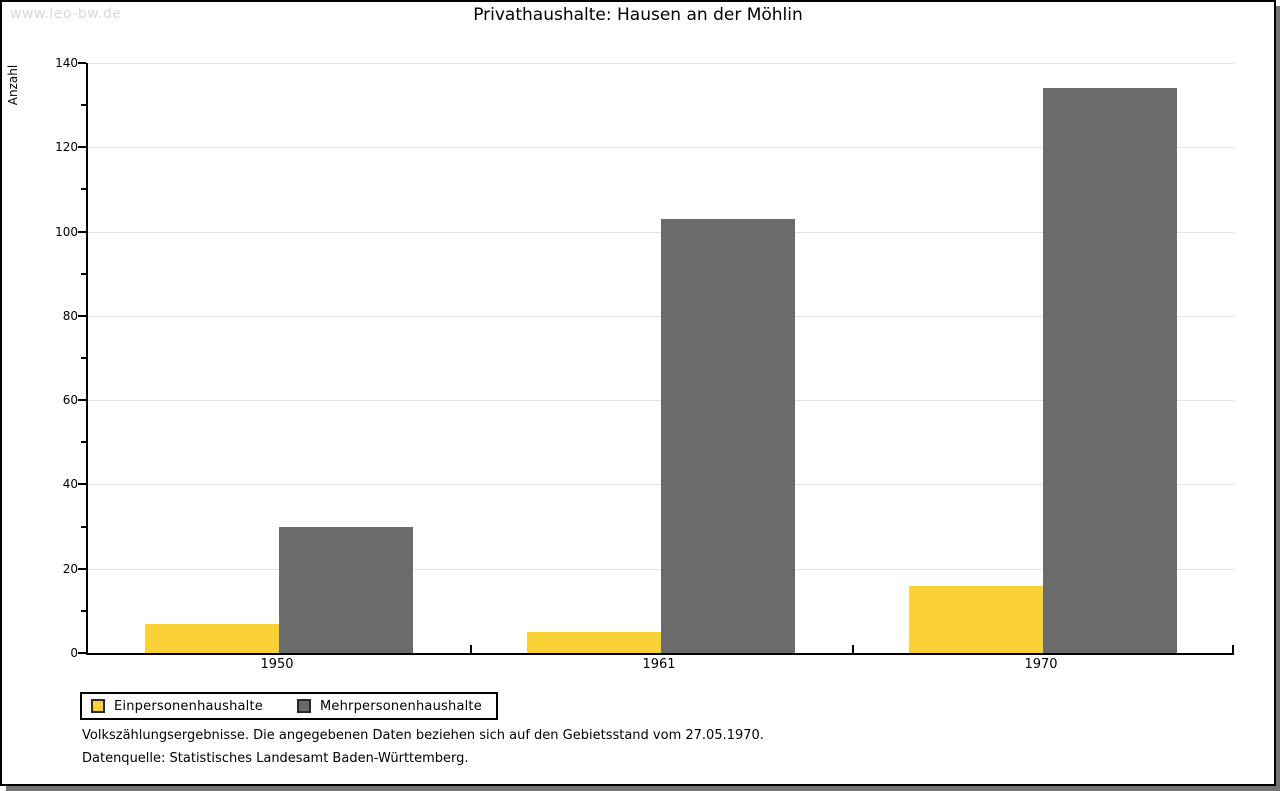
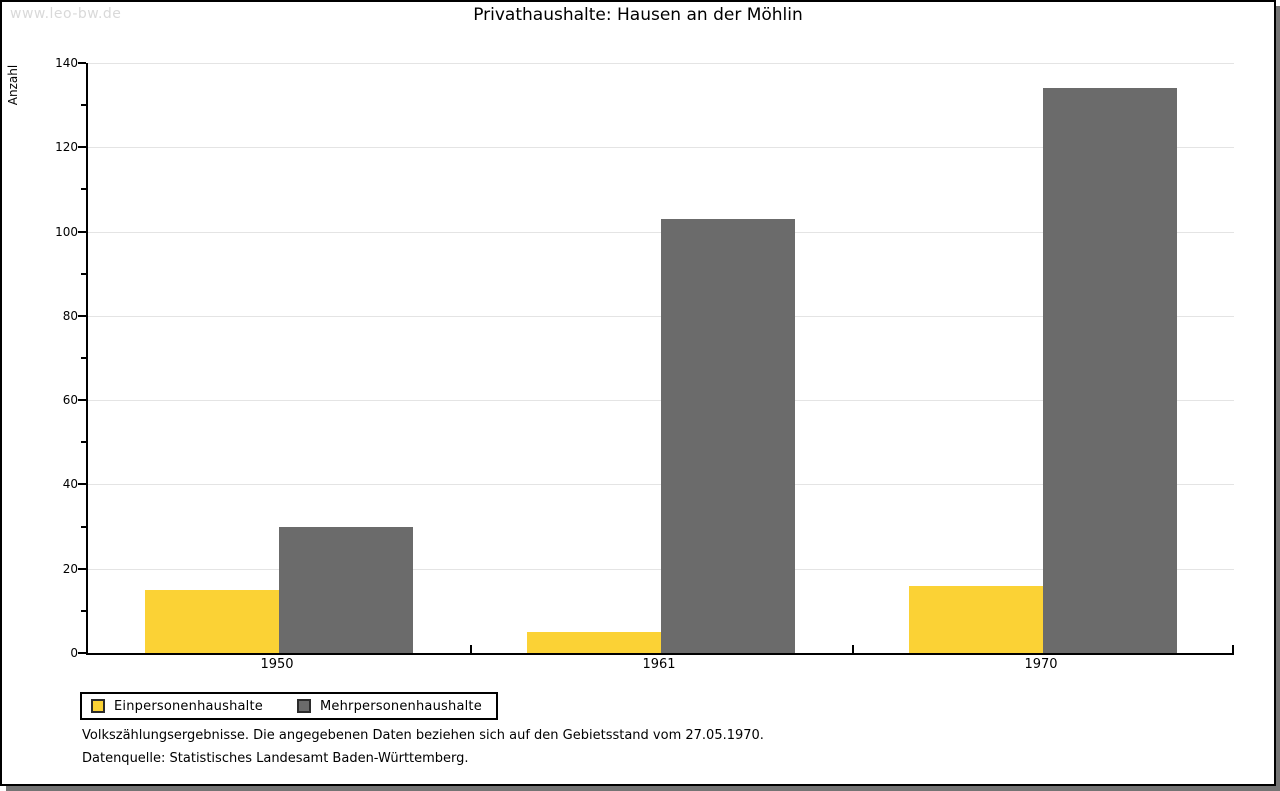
Einpersonenhaushalte/1950: 7 -> 15
